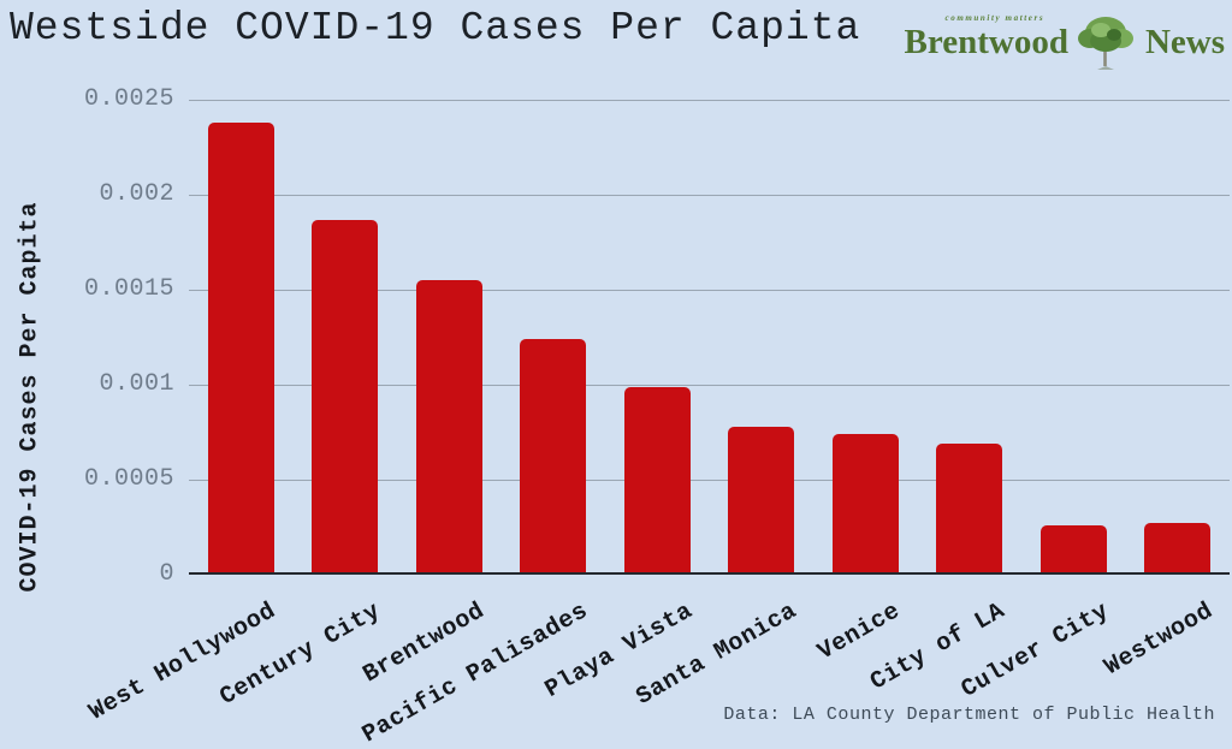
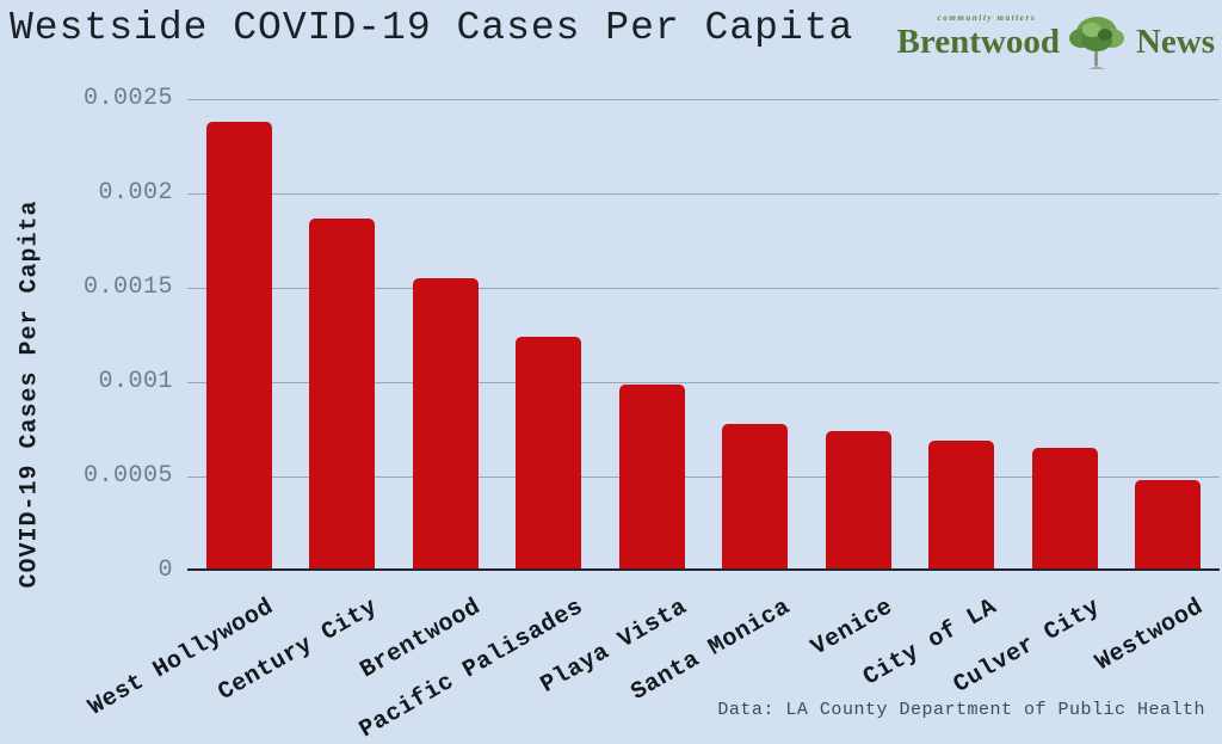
Culver City: 0.00026 -> 0.00065
Westwood: 0.00027 -> 0.00048
